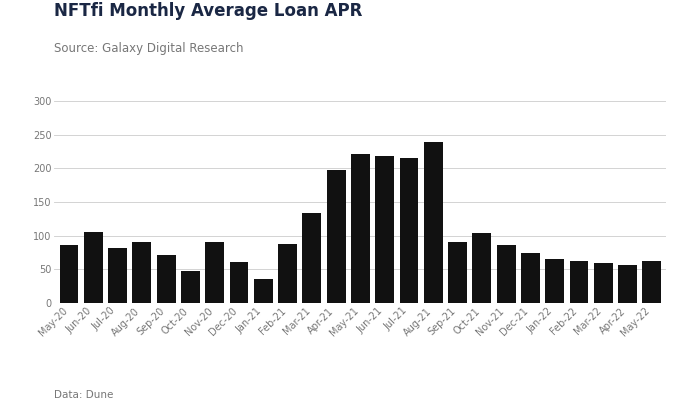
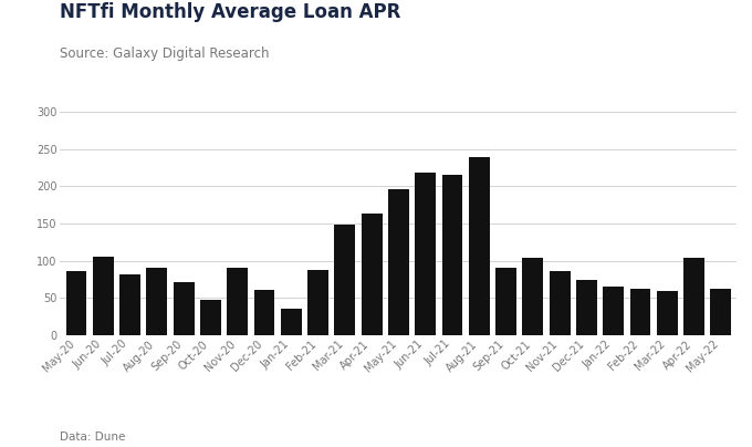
Mar-21: 134 -> 148
Apr-21: 197 -> 164
May-21: 221 -> 196
Apr-22: 57 -> 104
